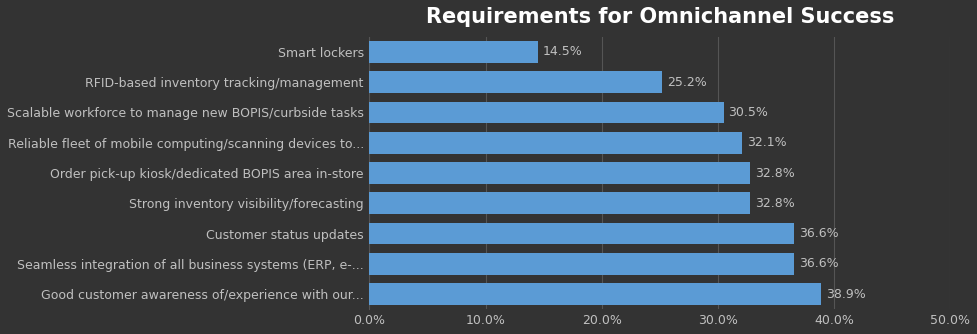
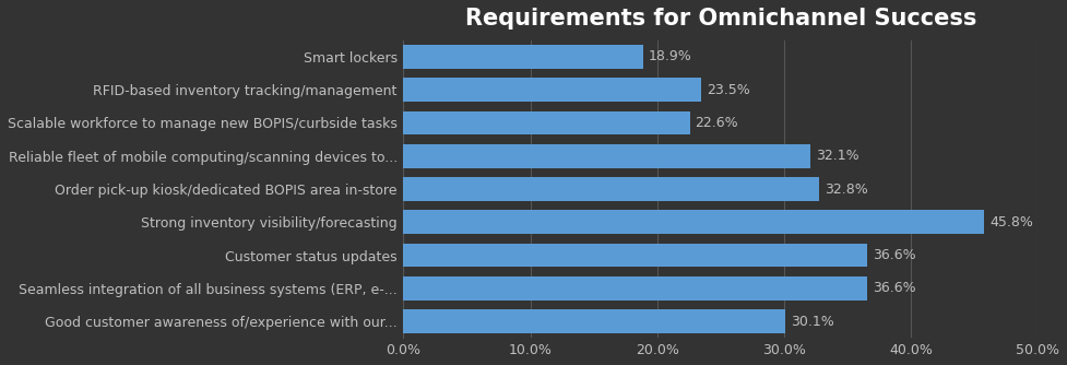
Smart lockers: 14.5% -> 18.9%
RFID-based inventory tracking/management: 25.2% -> 23.5%
Scalable workforce to manage new BOPIS/curbside tasks: 30.5% -> 22.6%
Strong inventory visibility/forecasting: 32.8% -> 45.8%
Good customer awareness of/experience with our...: 38.9% -> 30.1%
